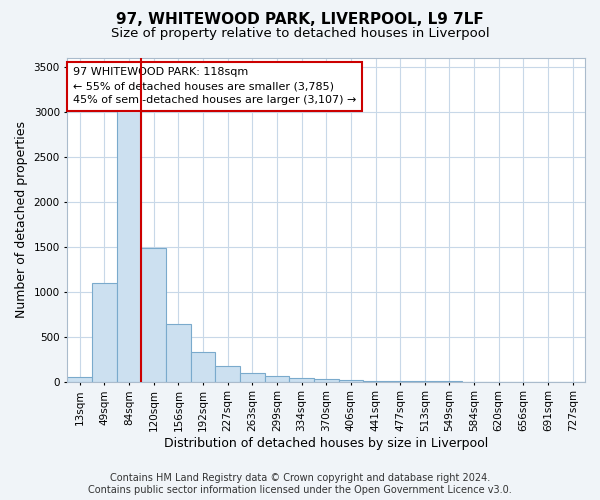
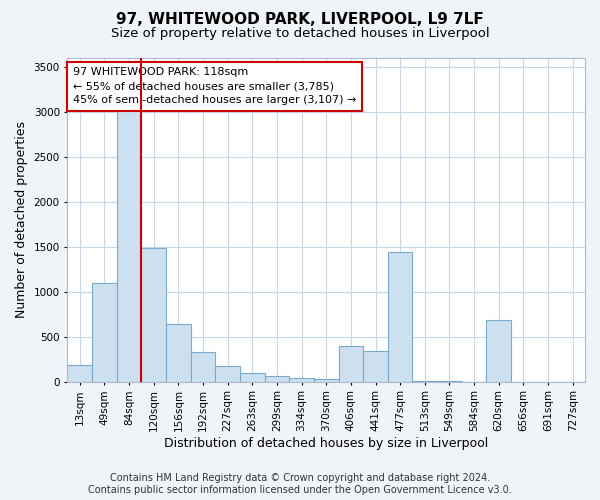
13sqm: 50 -> 180
406sqm: 20 -> 400
441sqm: 10 -> 340
477sqm: 10 -> 1440
620sqm: 0 -> 680
